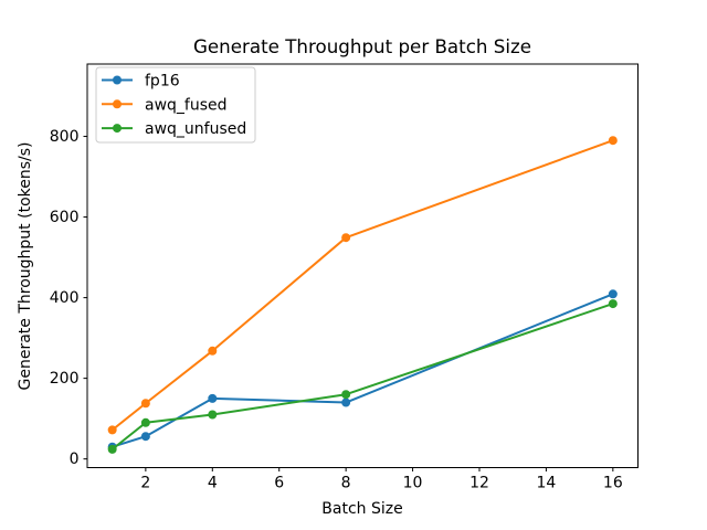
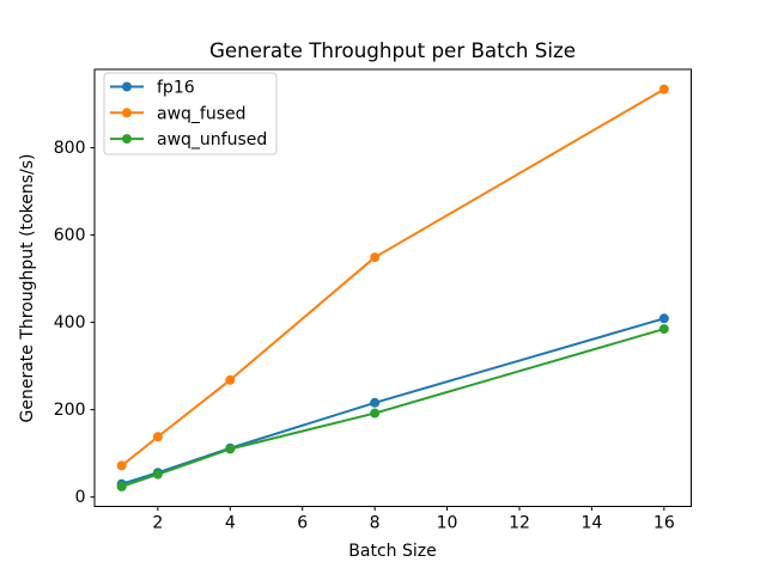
awq_unfused/2: 90 -> 50
fp16/4: 150 -> 110
fp16/8: 140 -> 220
awq_unfused/8: 160 -> 190
awq_fused/16: 790 -> 930
